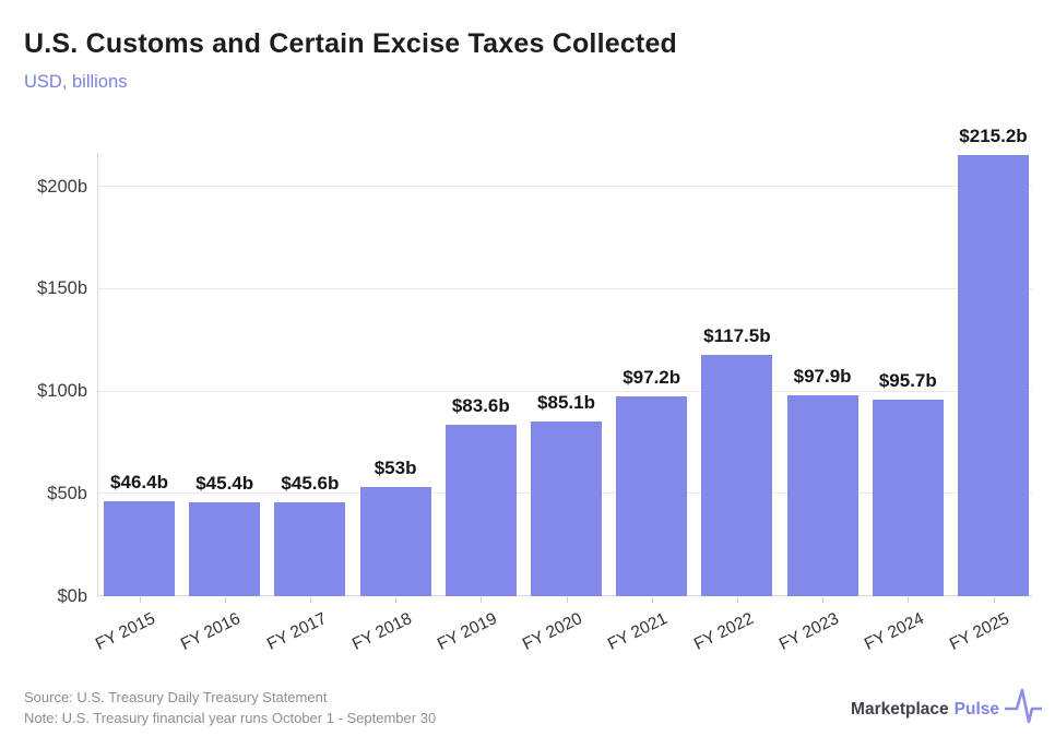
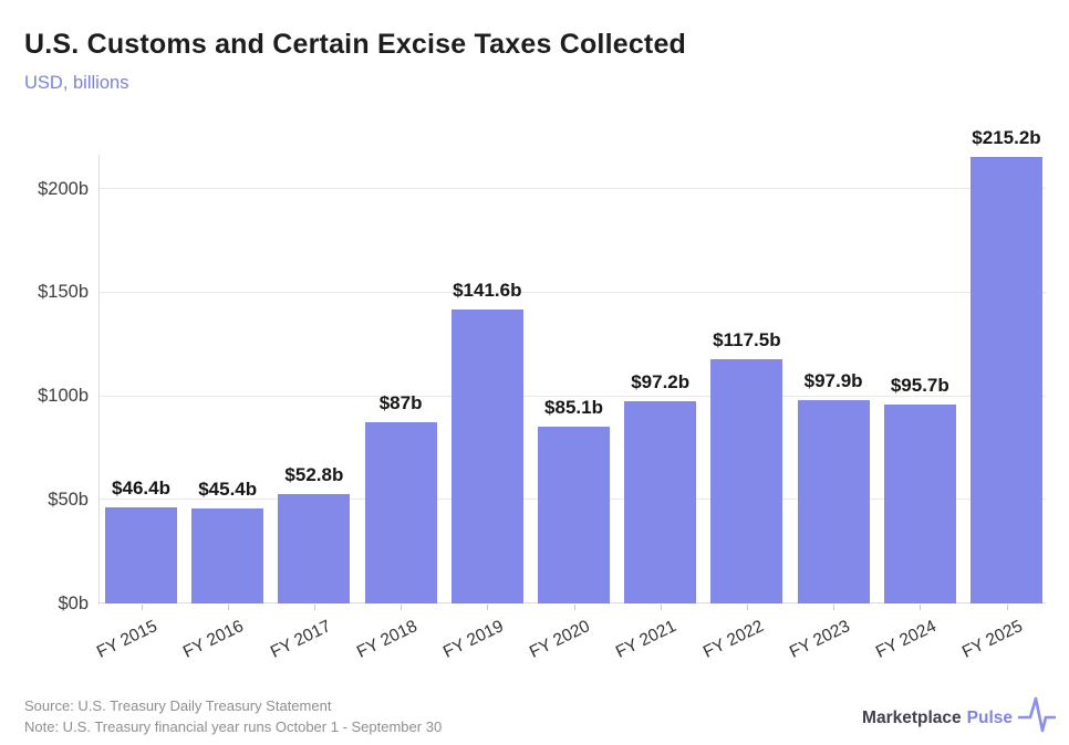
FY 2017: $45.6b -> $52.8b
FY 2018: $53b -> $87b
FY 2019: $83.6b -> $141.6b
